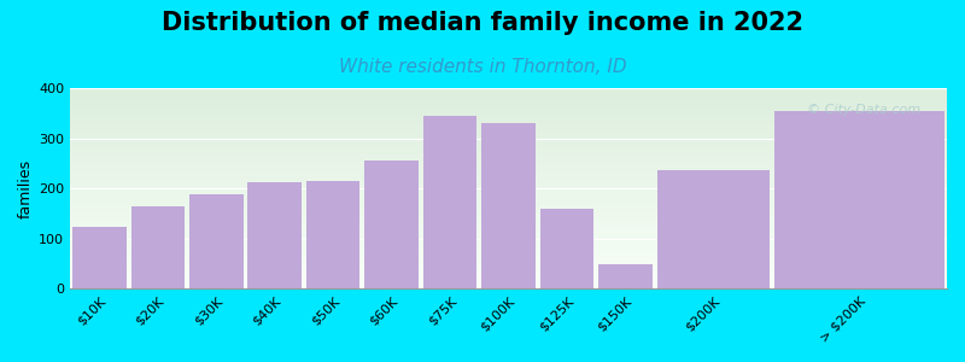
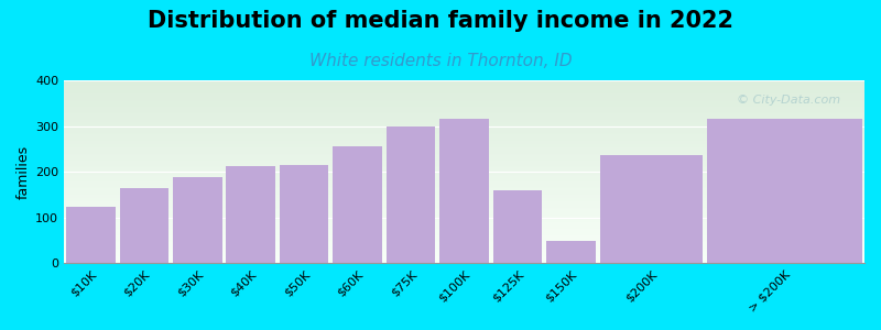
$75K: 345 -> 300
$100K: 330 -> 315
> $200K: 355 -> 315
